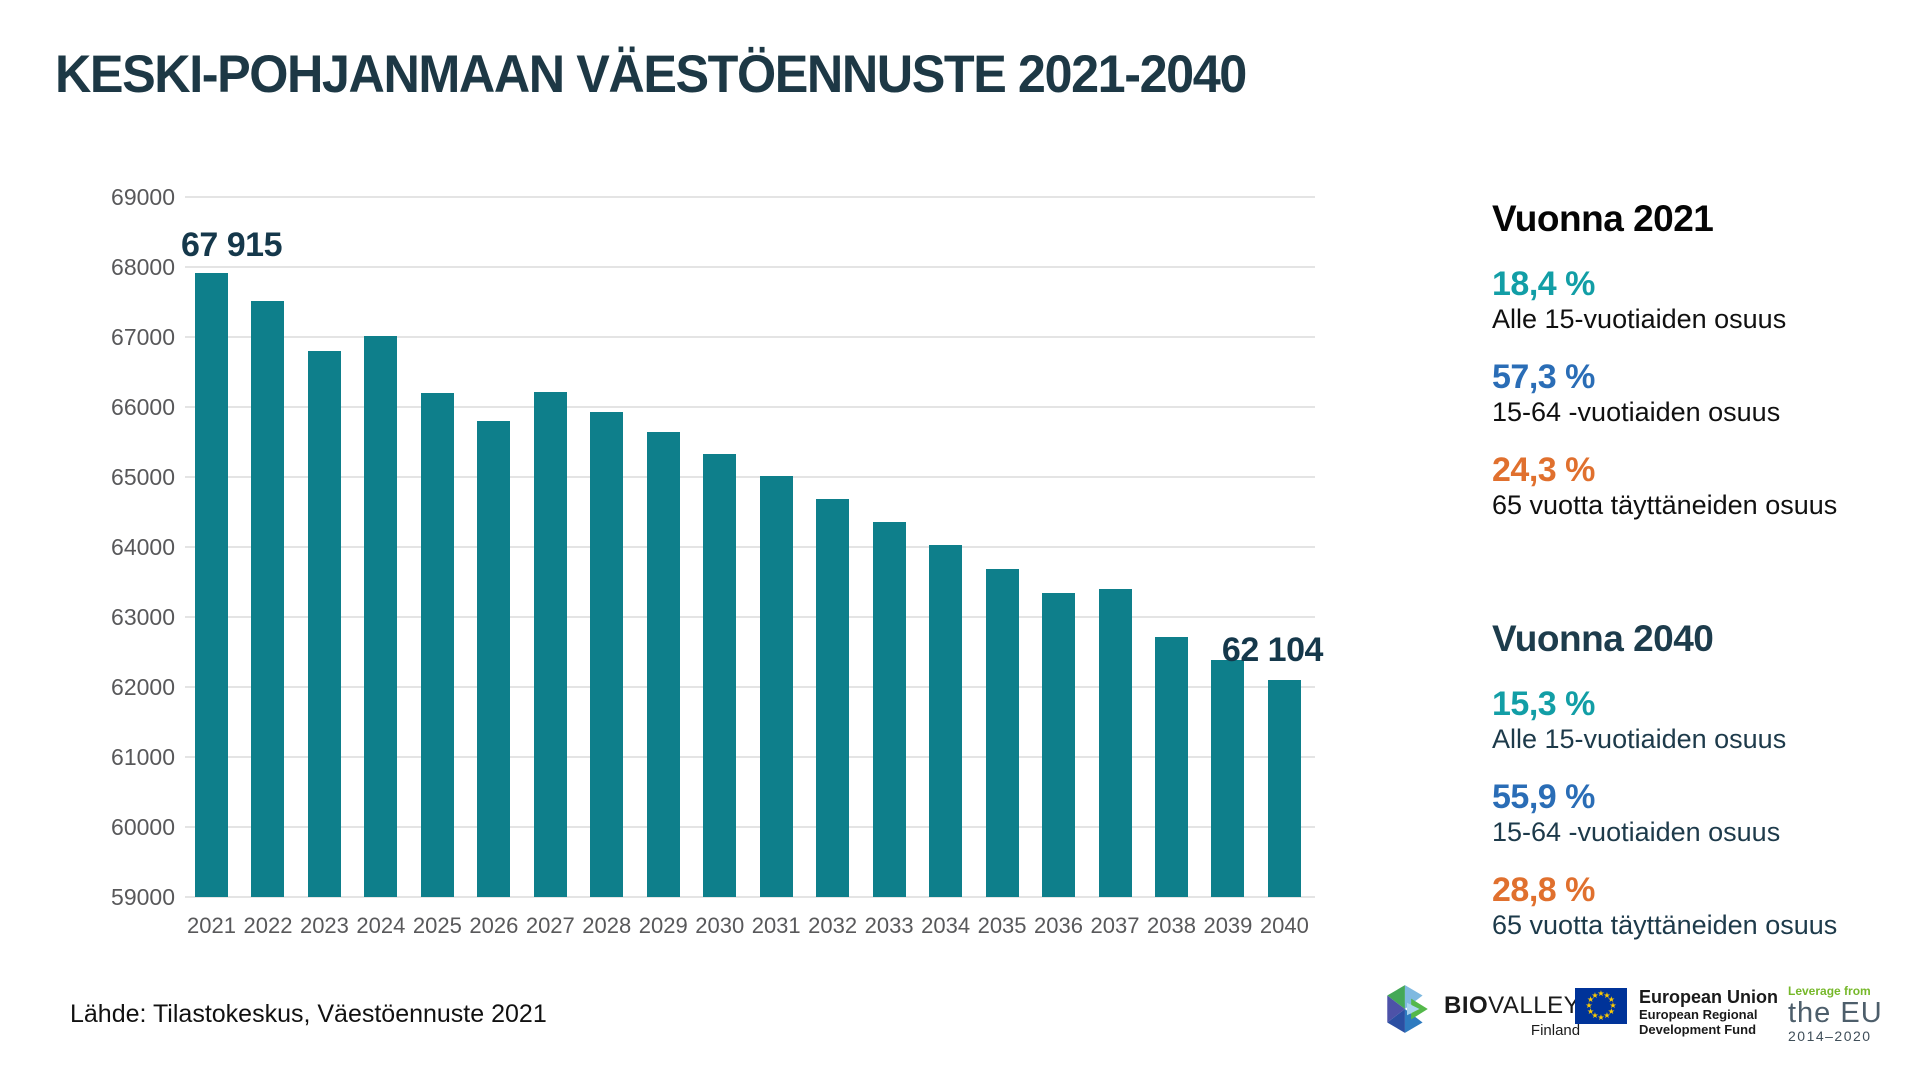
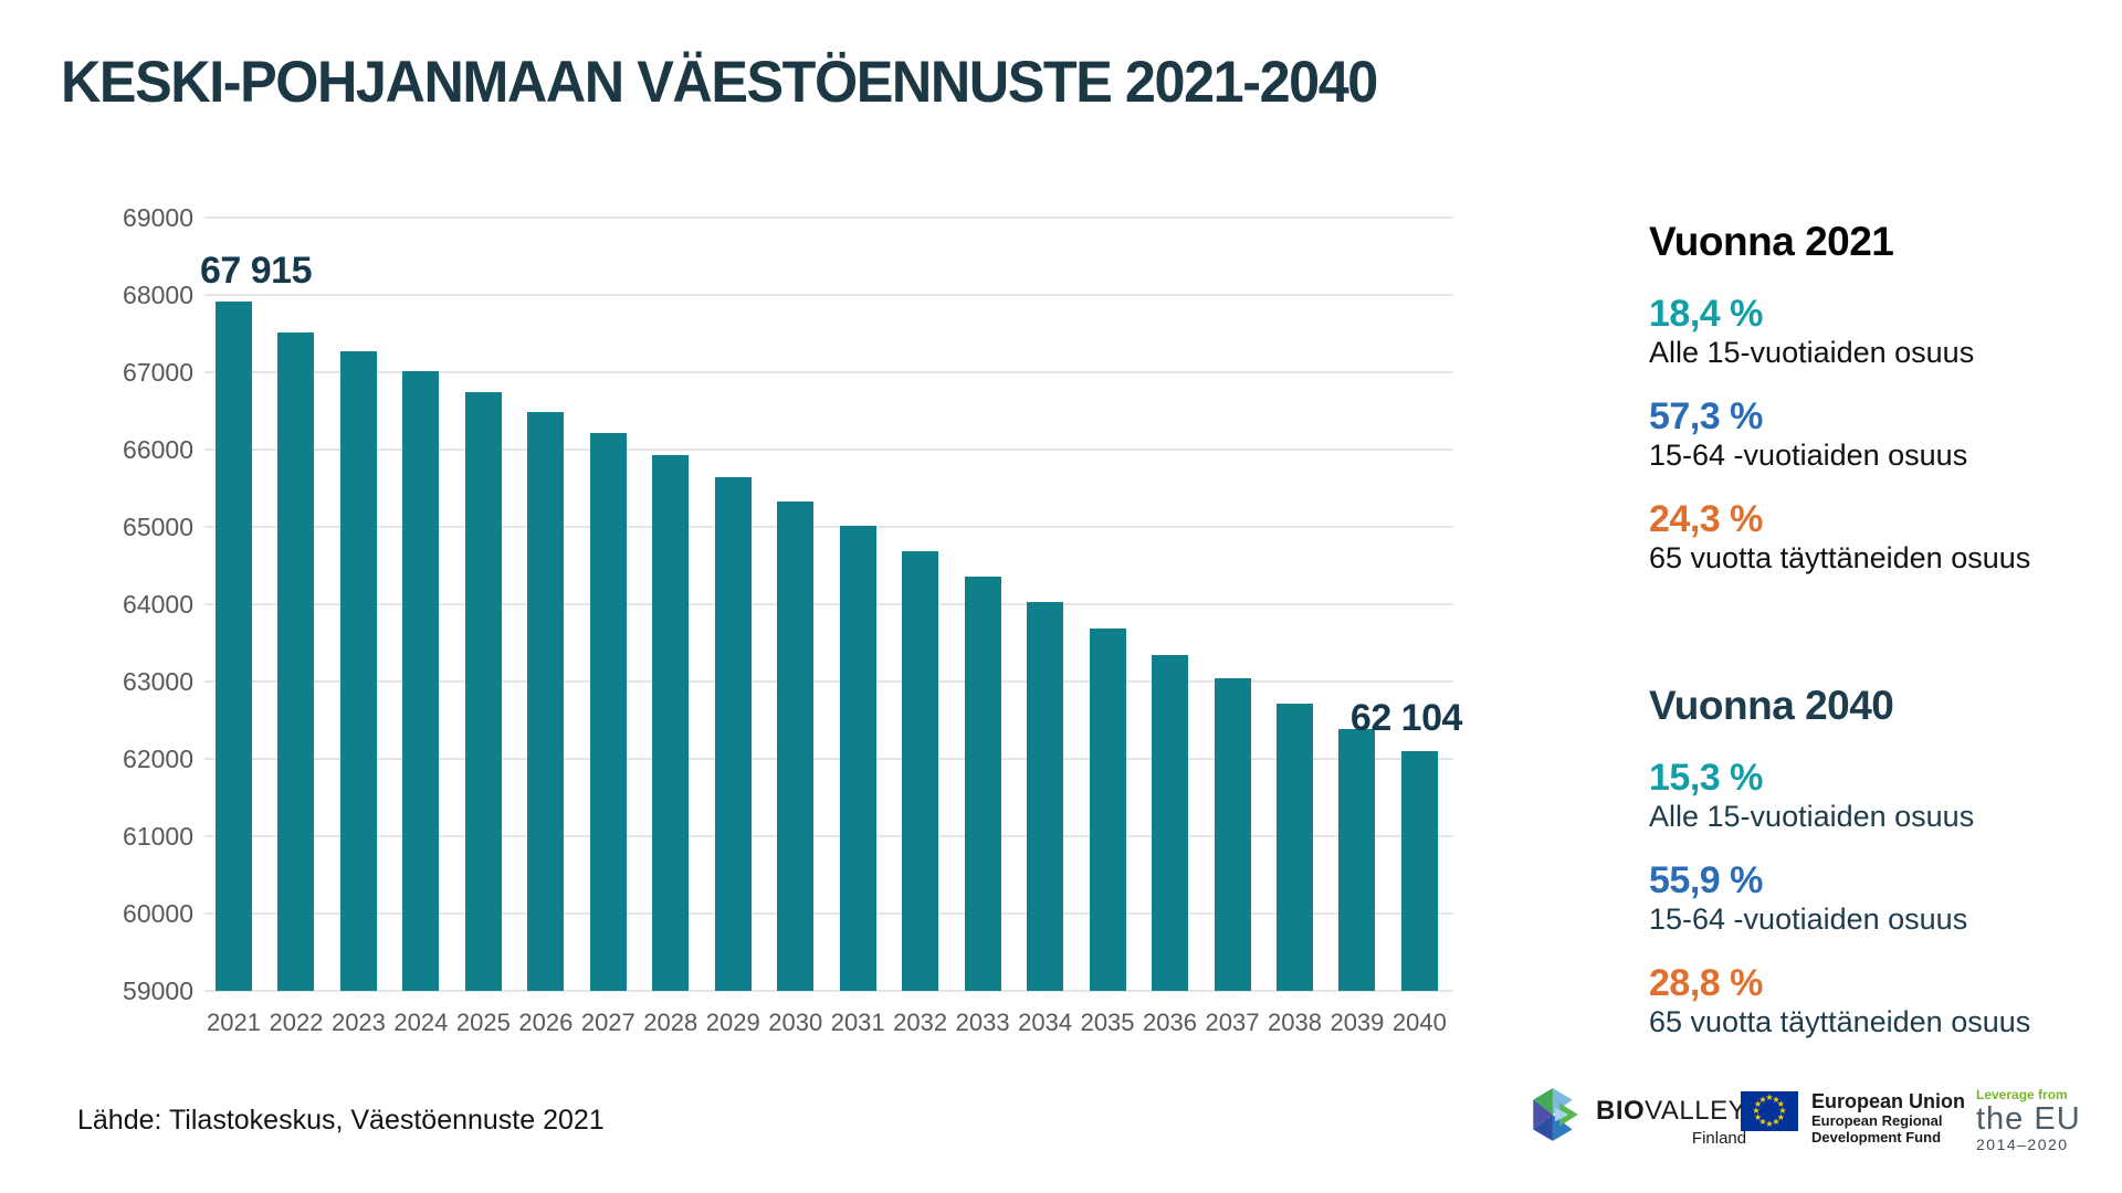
2023: 66800 -> 67300
2025: 66200 -> 66800
2026: 65800 -> 66500
2037: 63400 -> 63000
